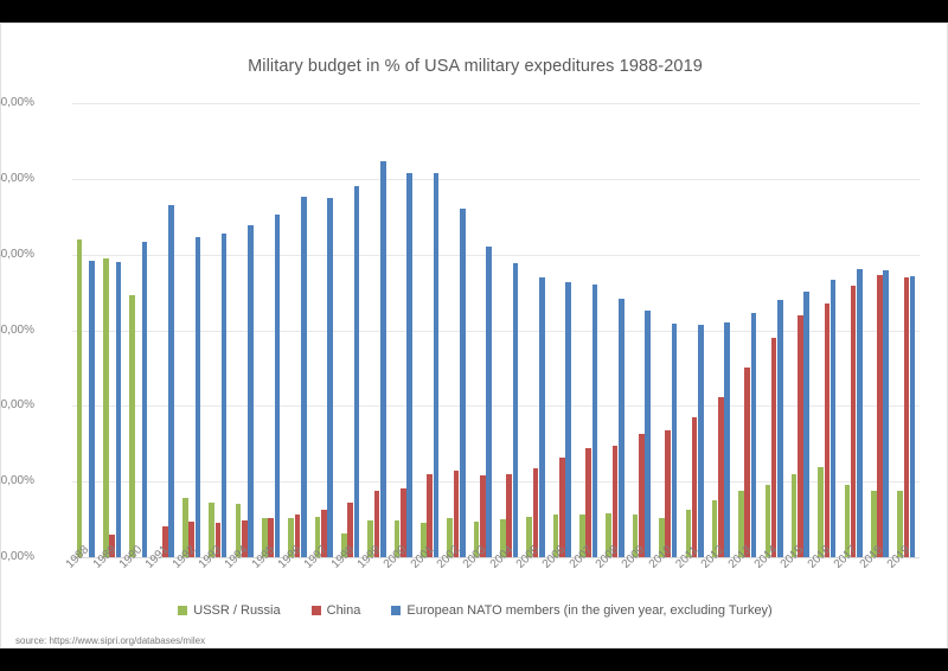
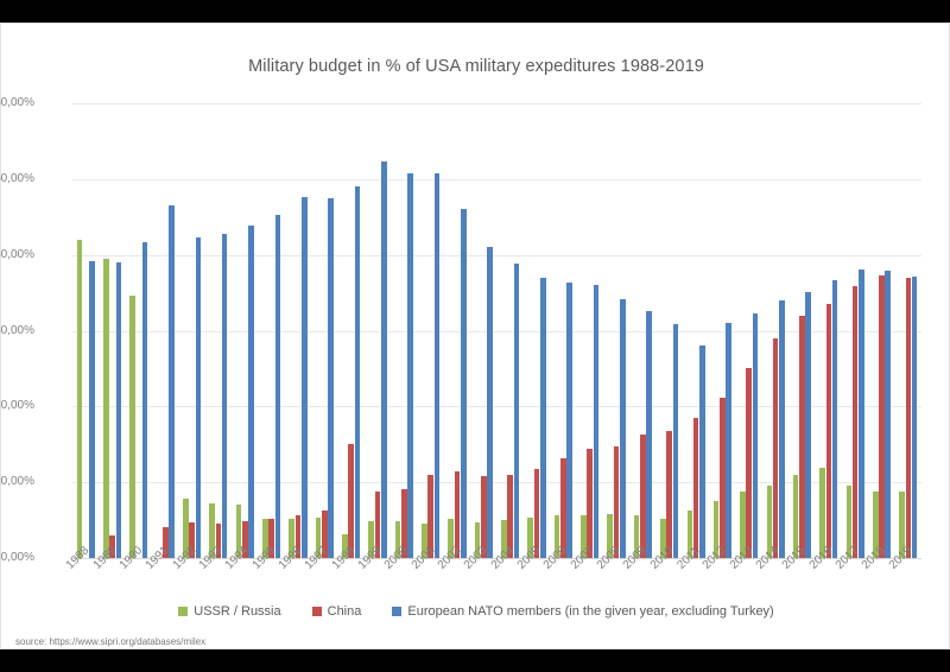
China/1998: 7% -> 15%
European NATO members (in the given year, excluding Turkey)/2011: 31% -> 28%
